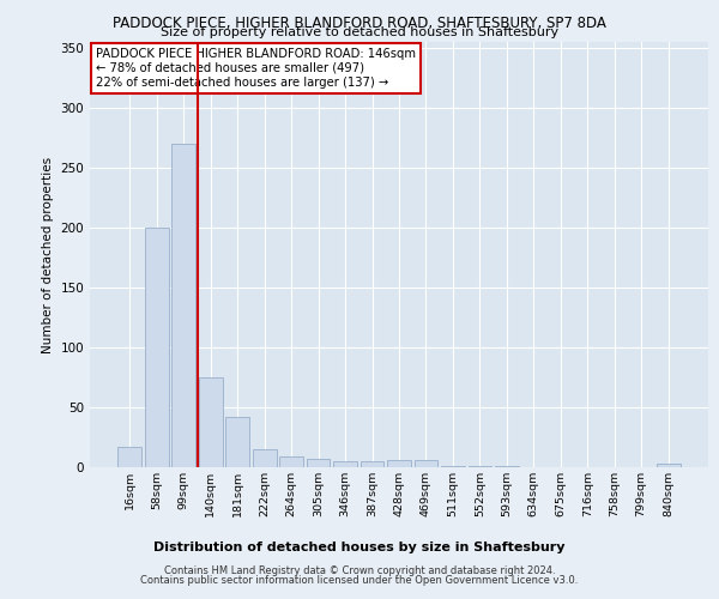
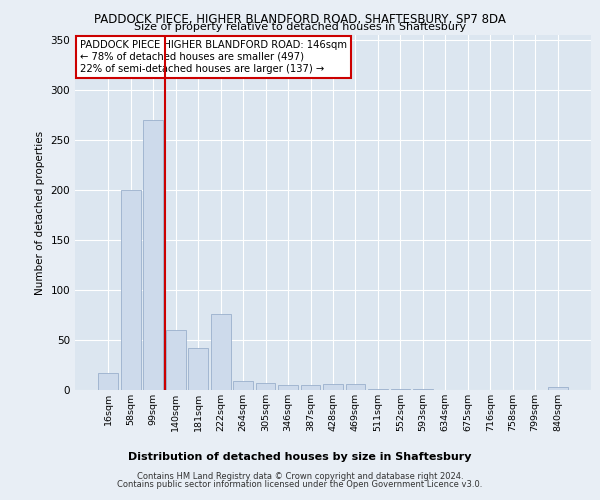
140sqm: 75 -> 60
222sqm: 15 -> 76
